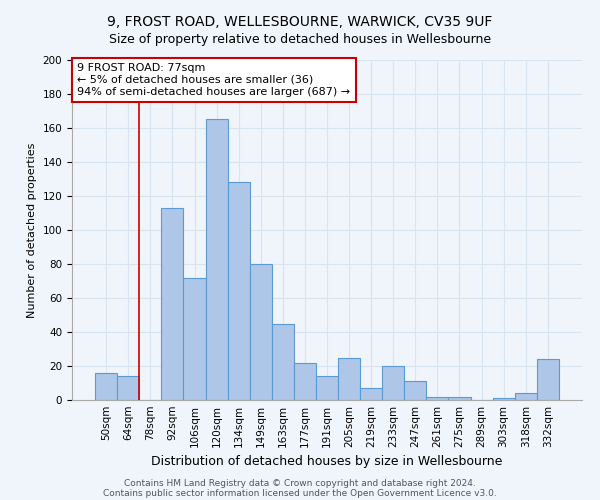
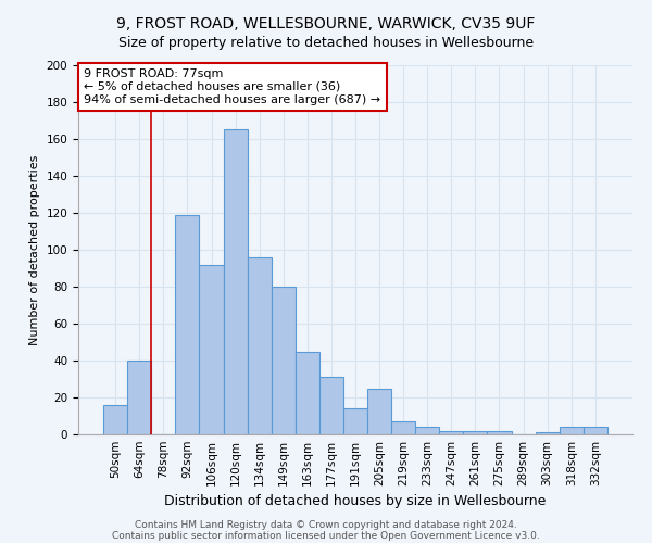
64sqm: 14 -> 40
92sqm: 113 -> 119
106sqm: 72 -> 92
134sqm: 128 -> 96
177sqm: 22 -> 31
233sqm: 20 -> 4
247sqm: 11 -> 2
332sqm: 24 -> 4
